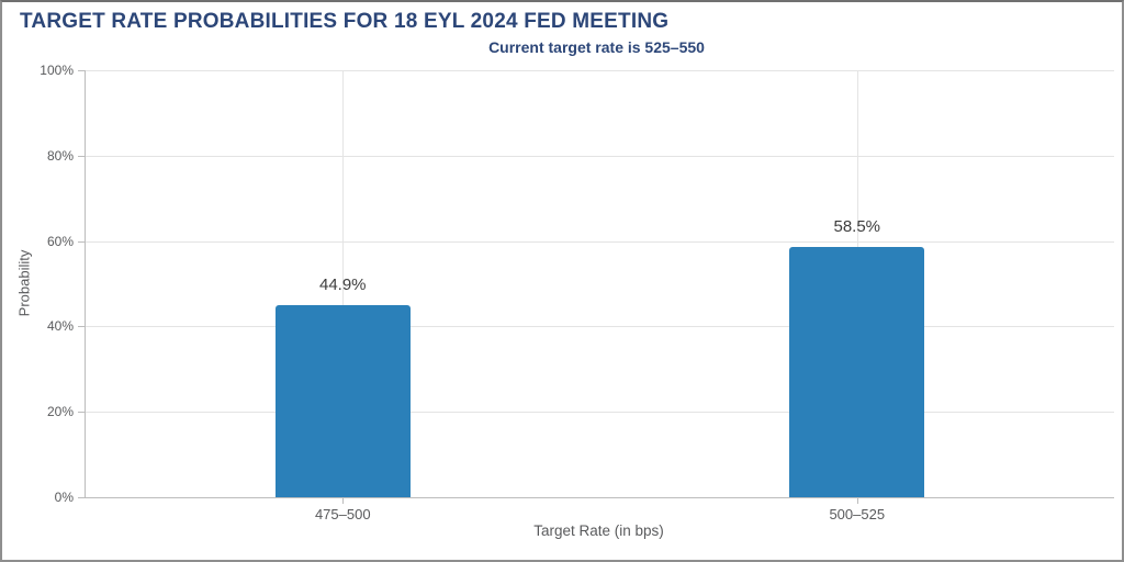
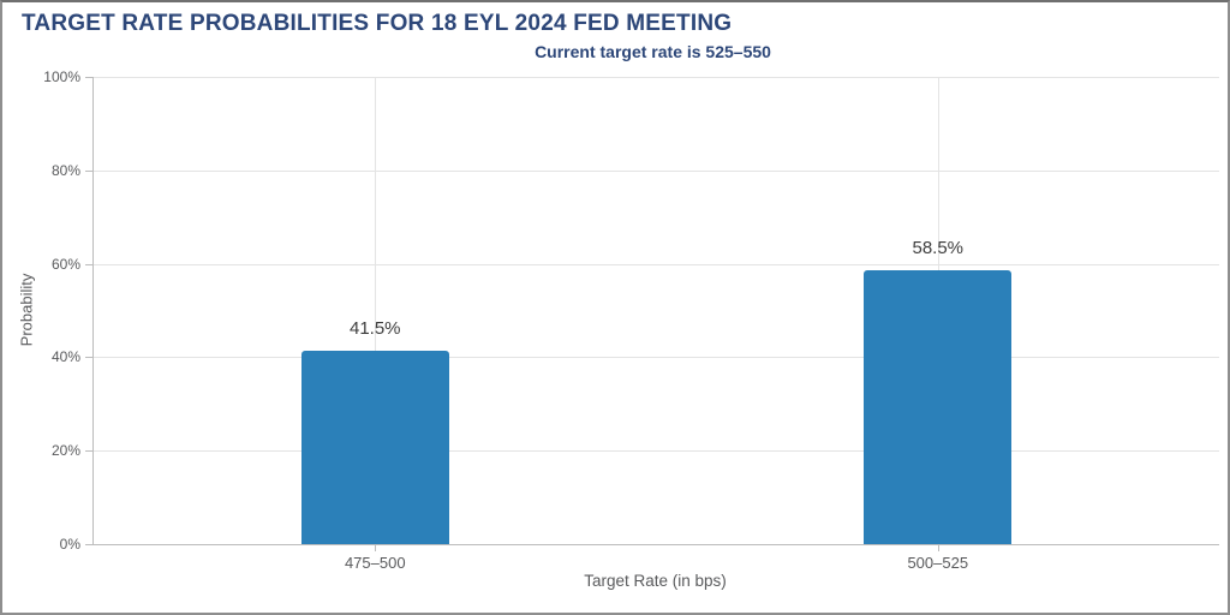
475–500: 44.9% -> 41.5%
